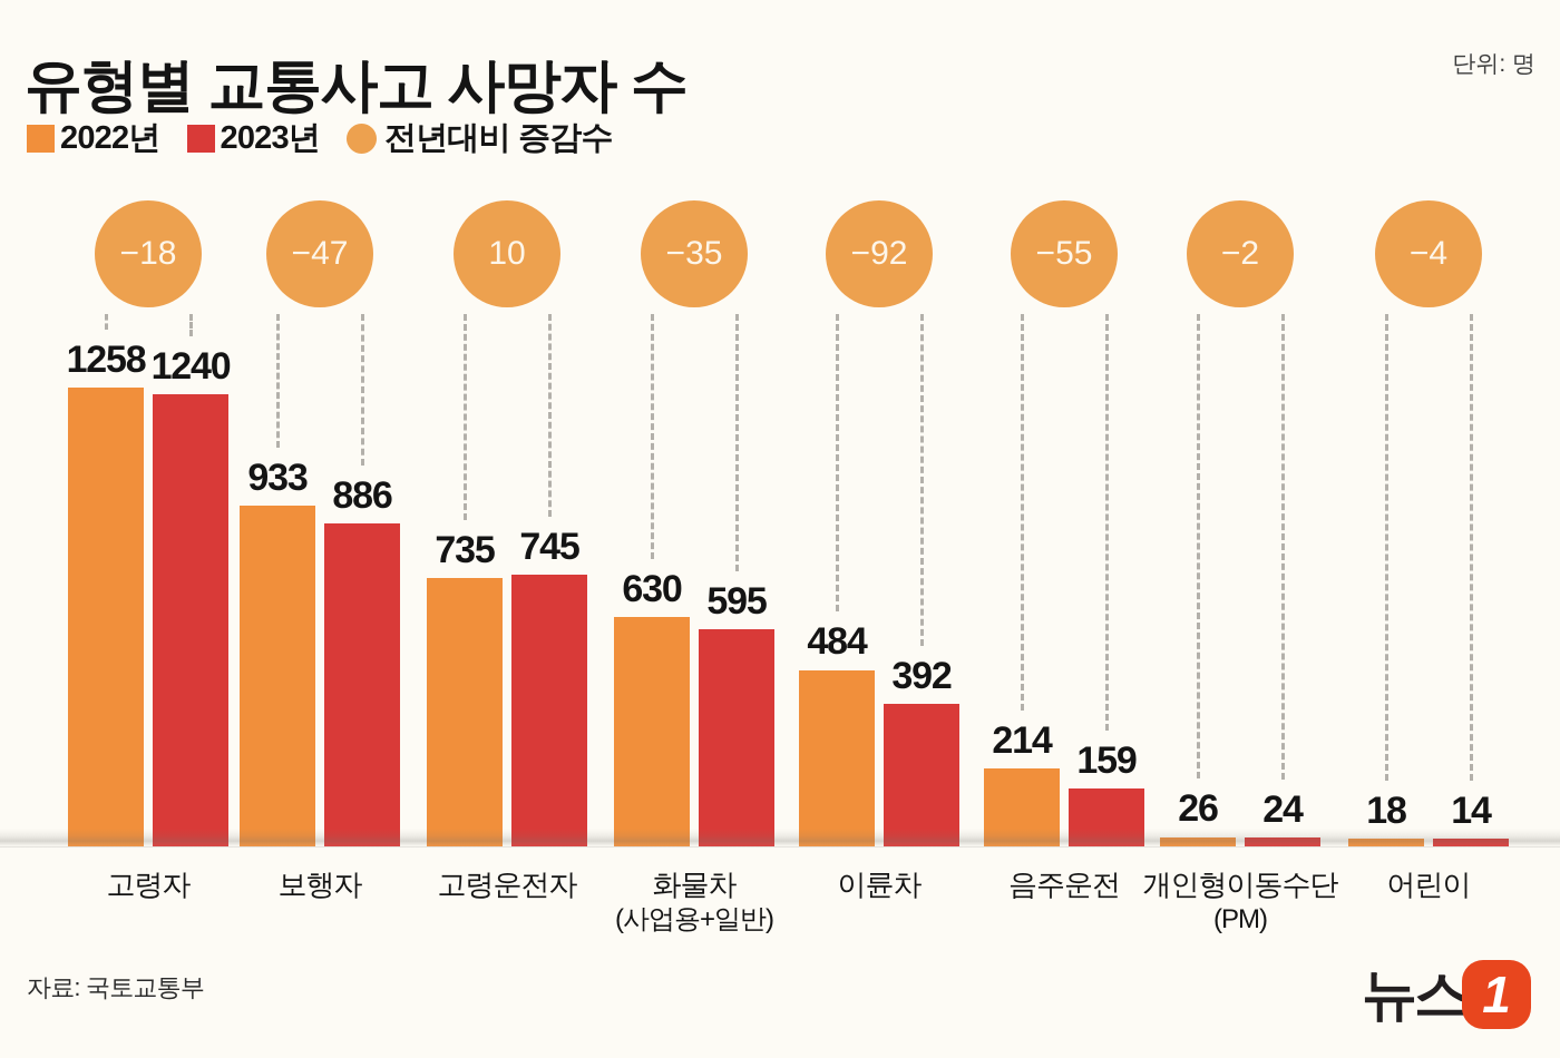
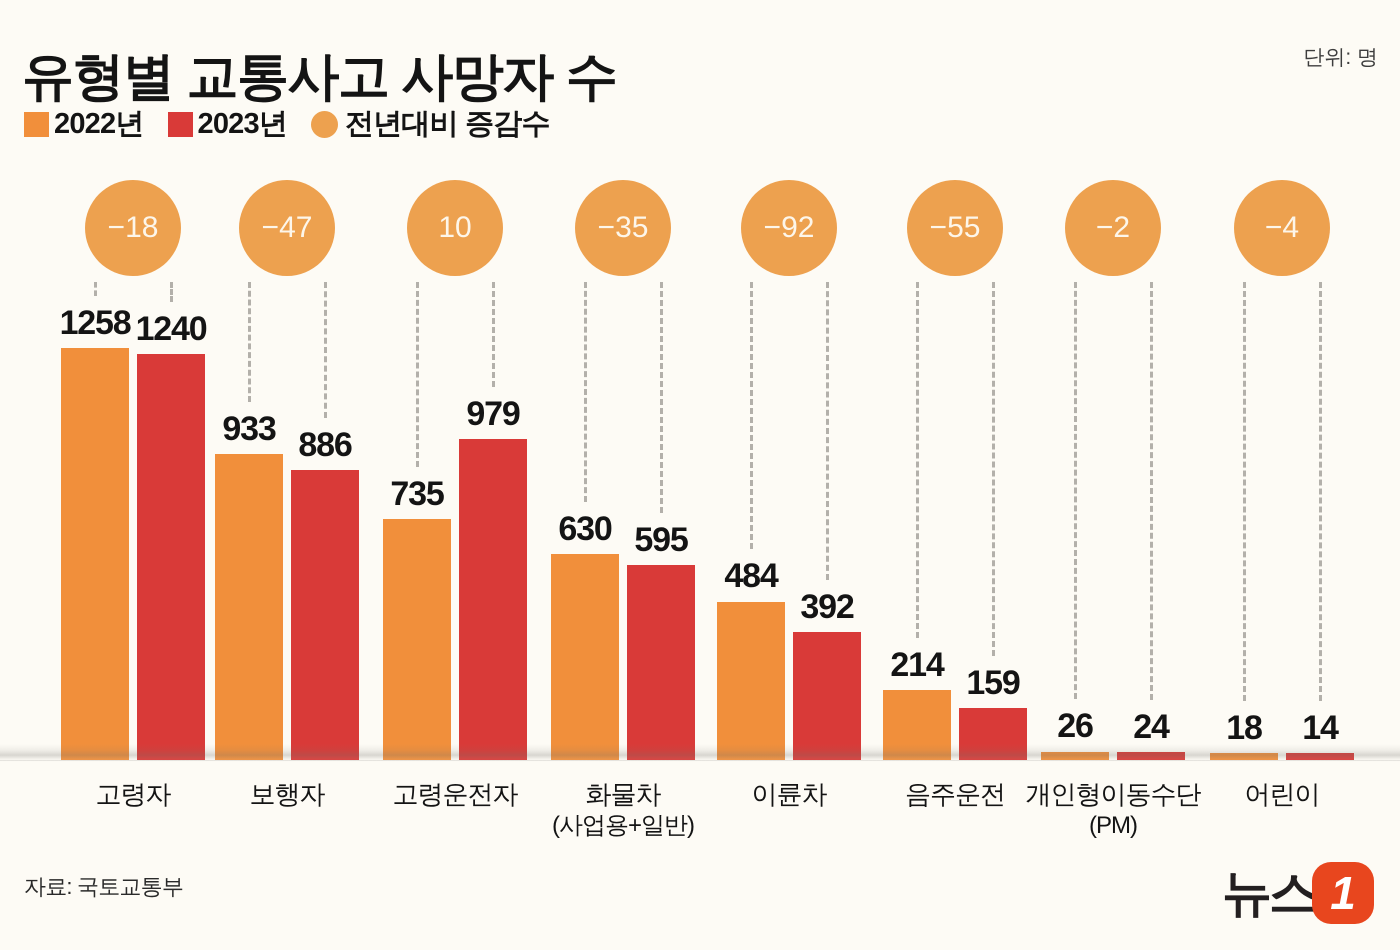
2023년/고령운전자: 745 -> 979
